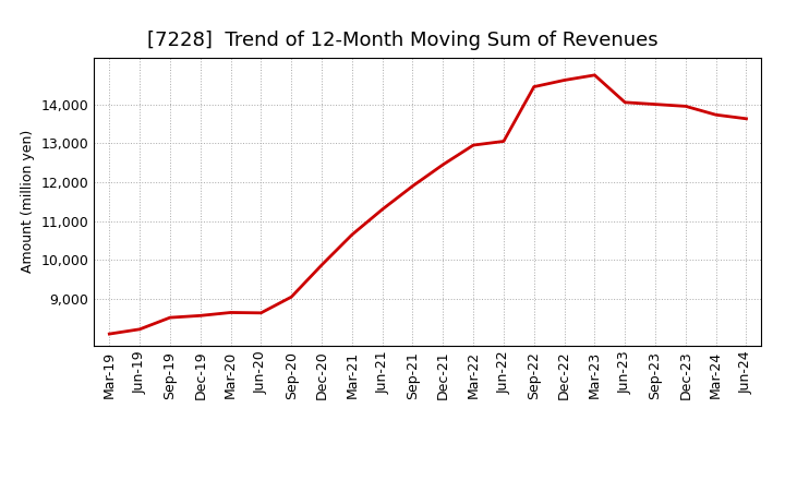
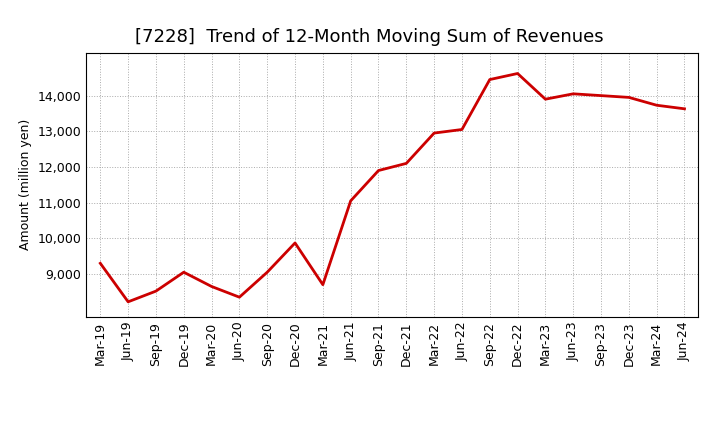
Mar-19: 8,100 -> 9,300
Dec-19: 8,570 -> 9,050
Jun-20: 8,640 -> 8,350
Mar-21: 10,650 -> 8,700
Jun-21: 11,300 -> 11,050
Dec-21: 12,450 -> 12,100
Mar-23: 14,750 -> 13,900
